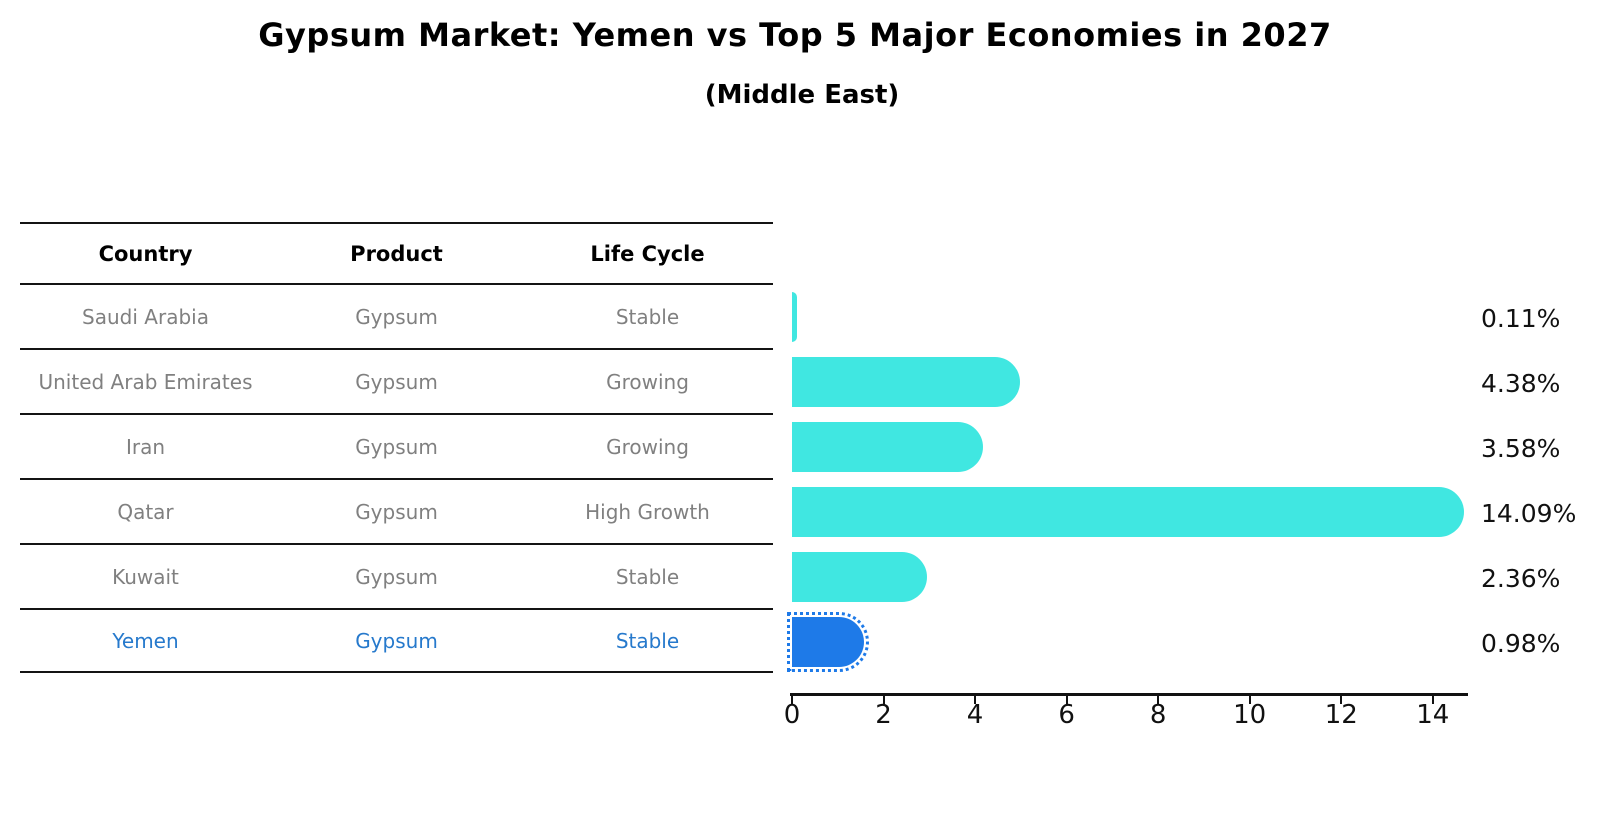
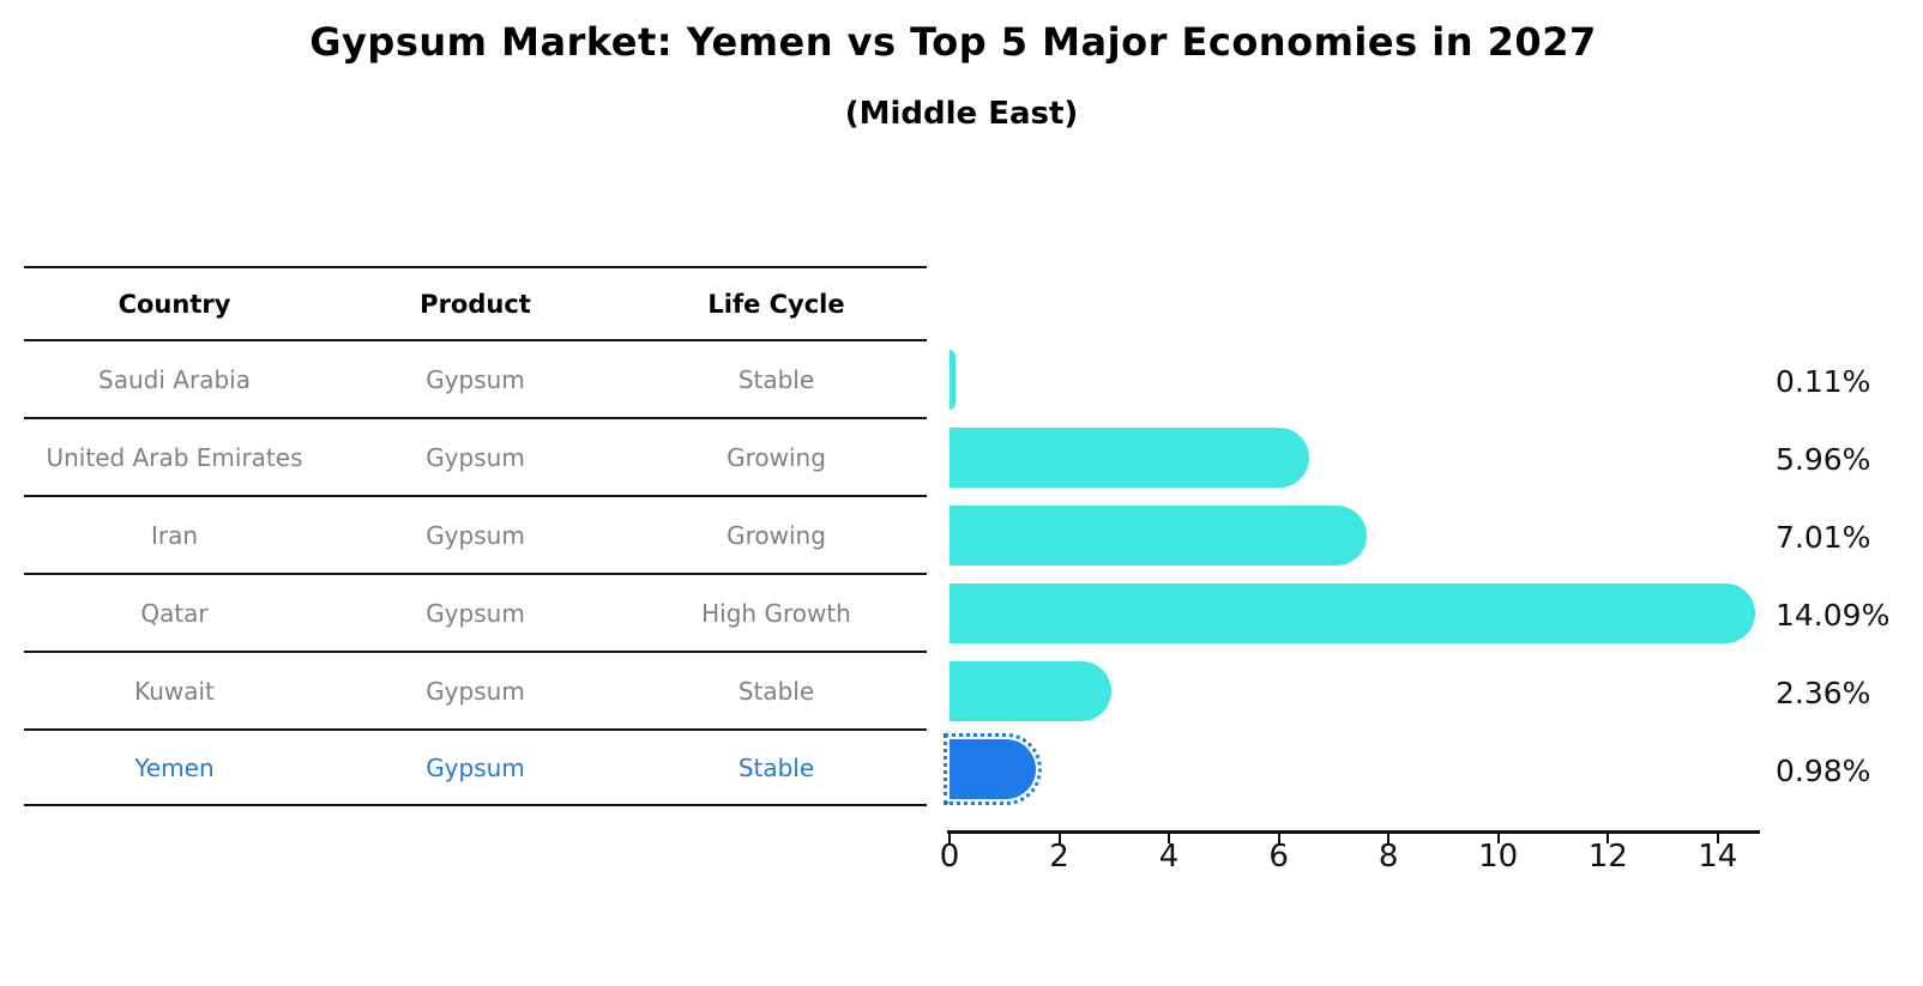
United Arab Emirates: 4.38% -> 5.96%
Iran: 3.58% -> 7.01%
